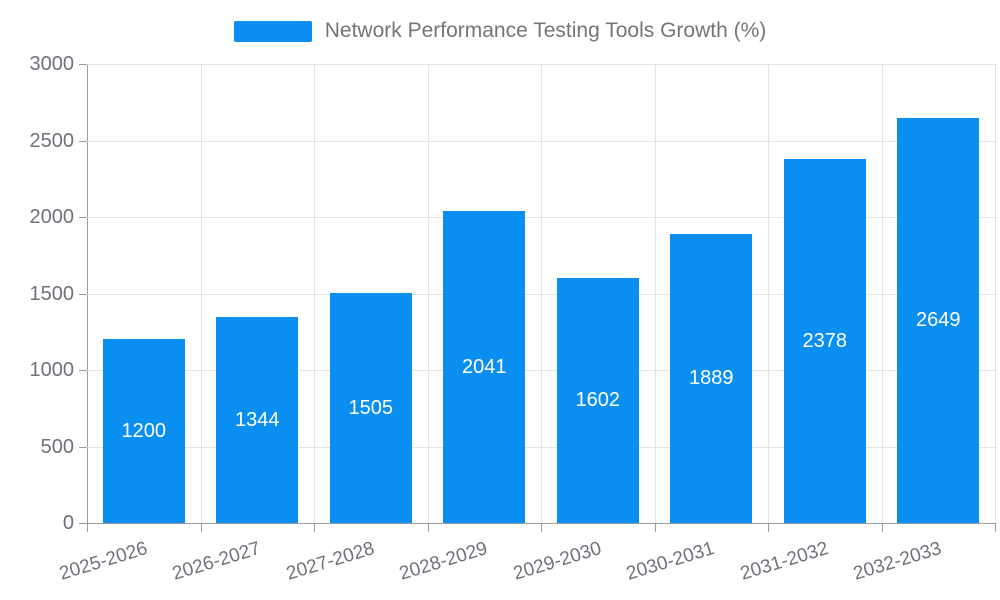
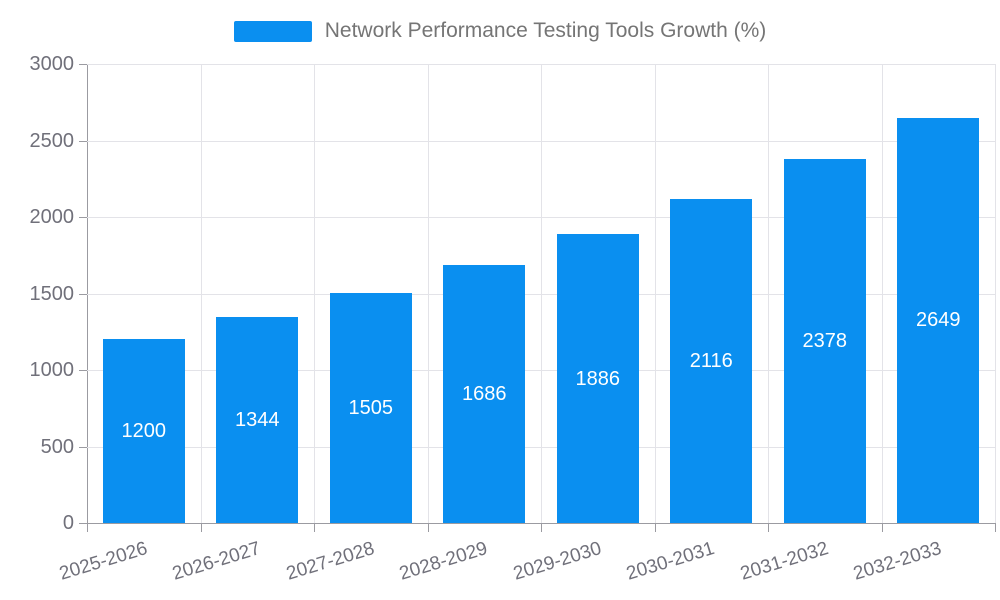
2028-2029: 2041 -> 1686
2029-2030: 1602 -> 1886
2030-2031: 1889 -> 2116
